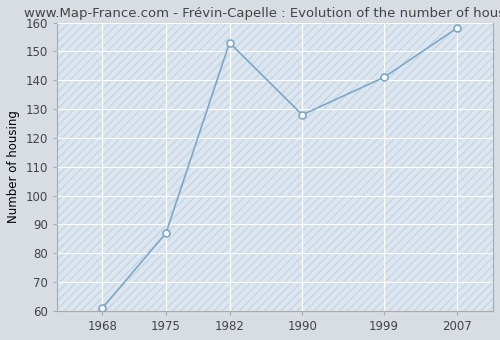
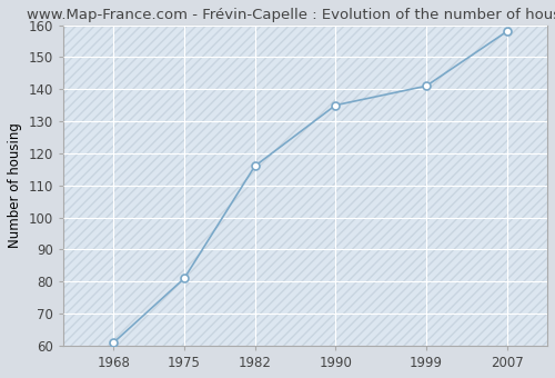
1975: 87 -> 81
1982: 153 -> 116
1990: 128 -> 135
